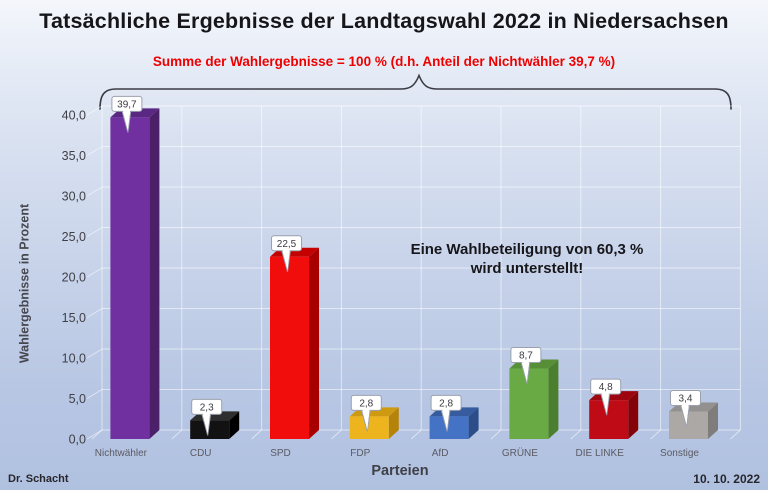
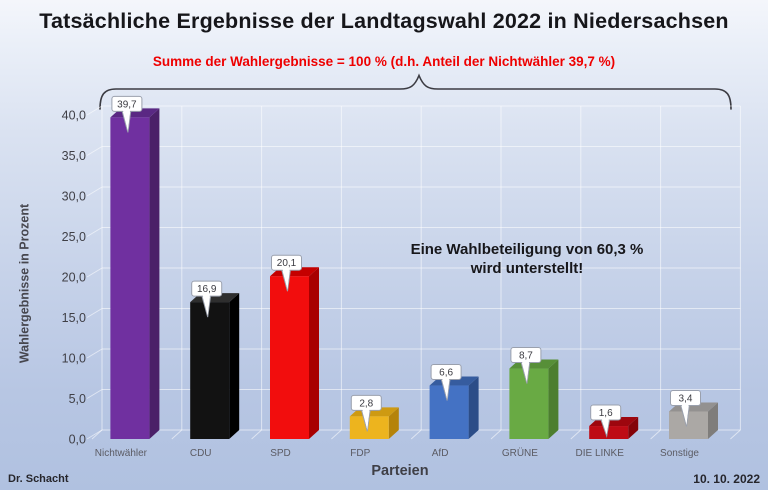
CDU: 2,3 -> 16,9
SPD: 22,5 -> 20,1
AfD: 2,8 -> 6,6
DIE LINKE: 4,8 -> 1,6
